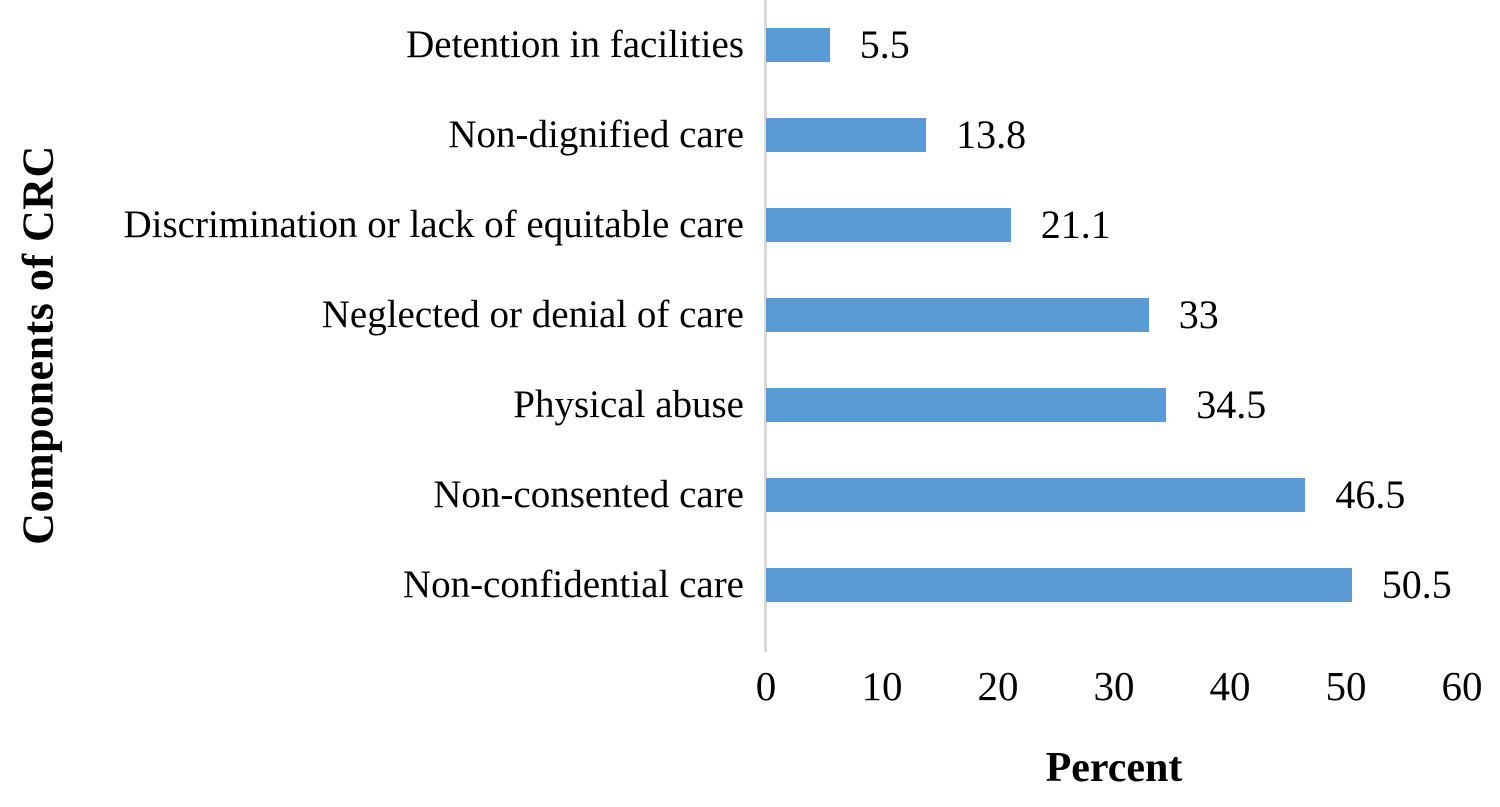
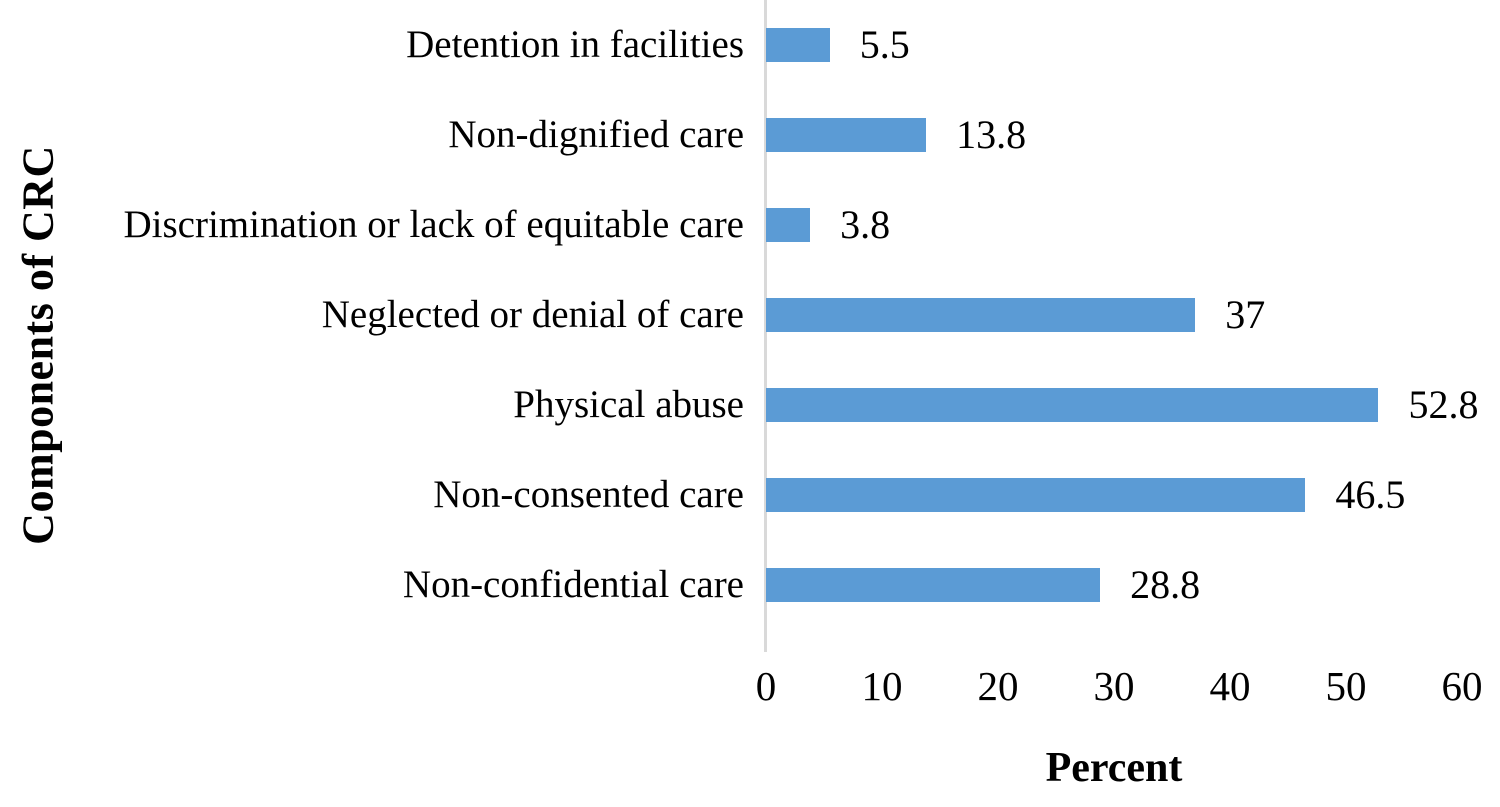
Discrimination or lack of equitable care: 21.1 -> 3.8
Neglected or denial of care: 33 -> 37
Physical abuse: 34.5 -> 52.8
Non-confidential care: 50.5 -> 28.8
